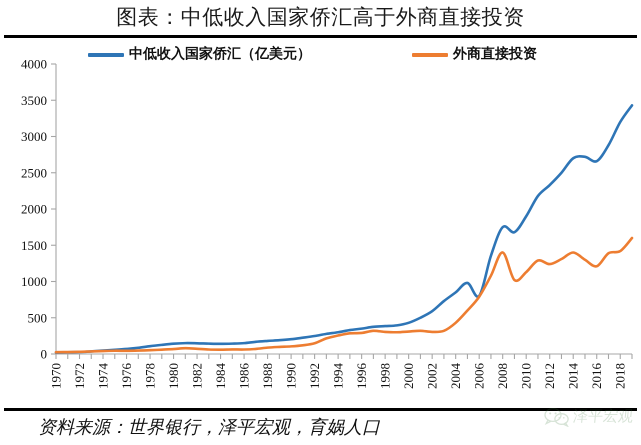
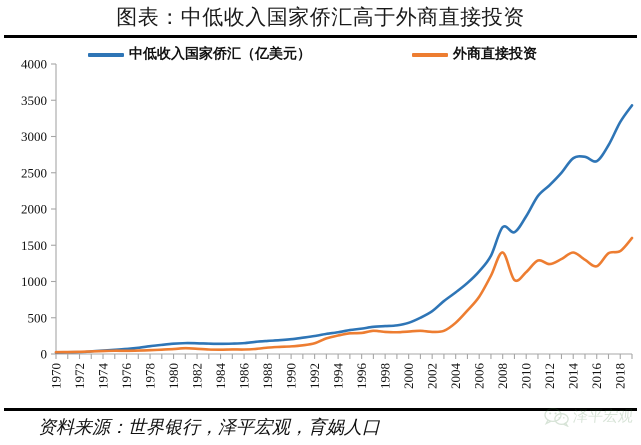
中低收入国家侨汇（亿美元）/2006: 800 -> 1100
